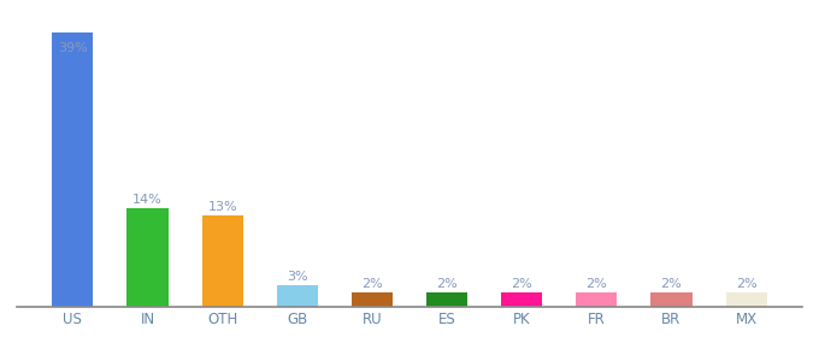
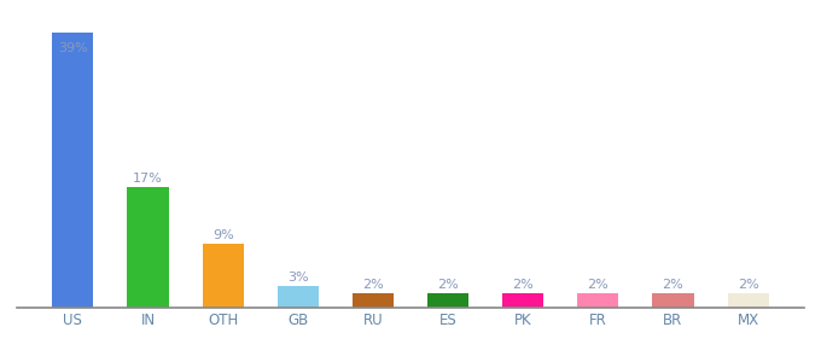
IN: 14% -> 17%
OTH: 13% -> 9%
